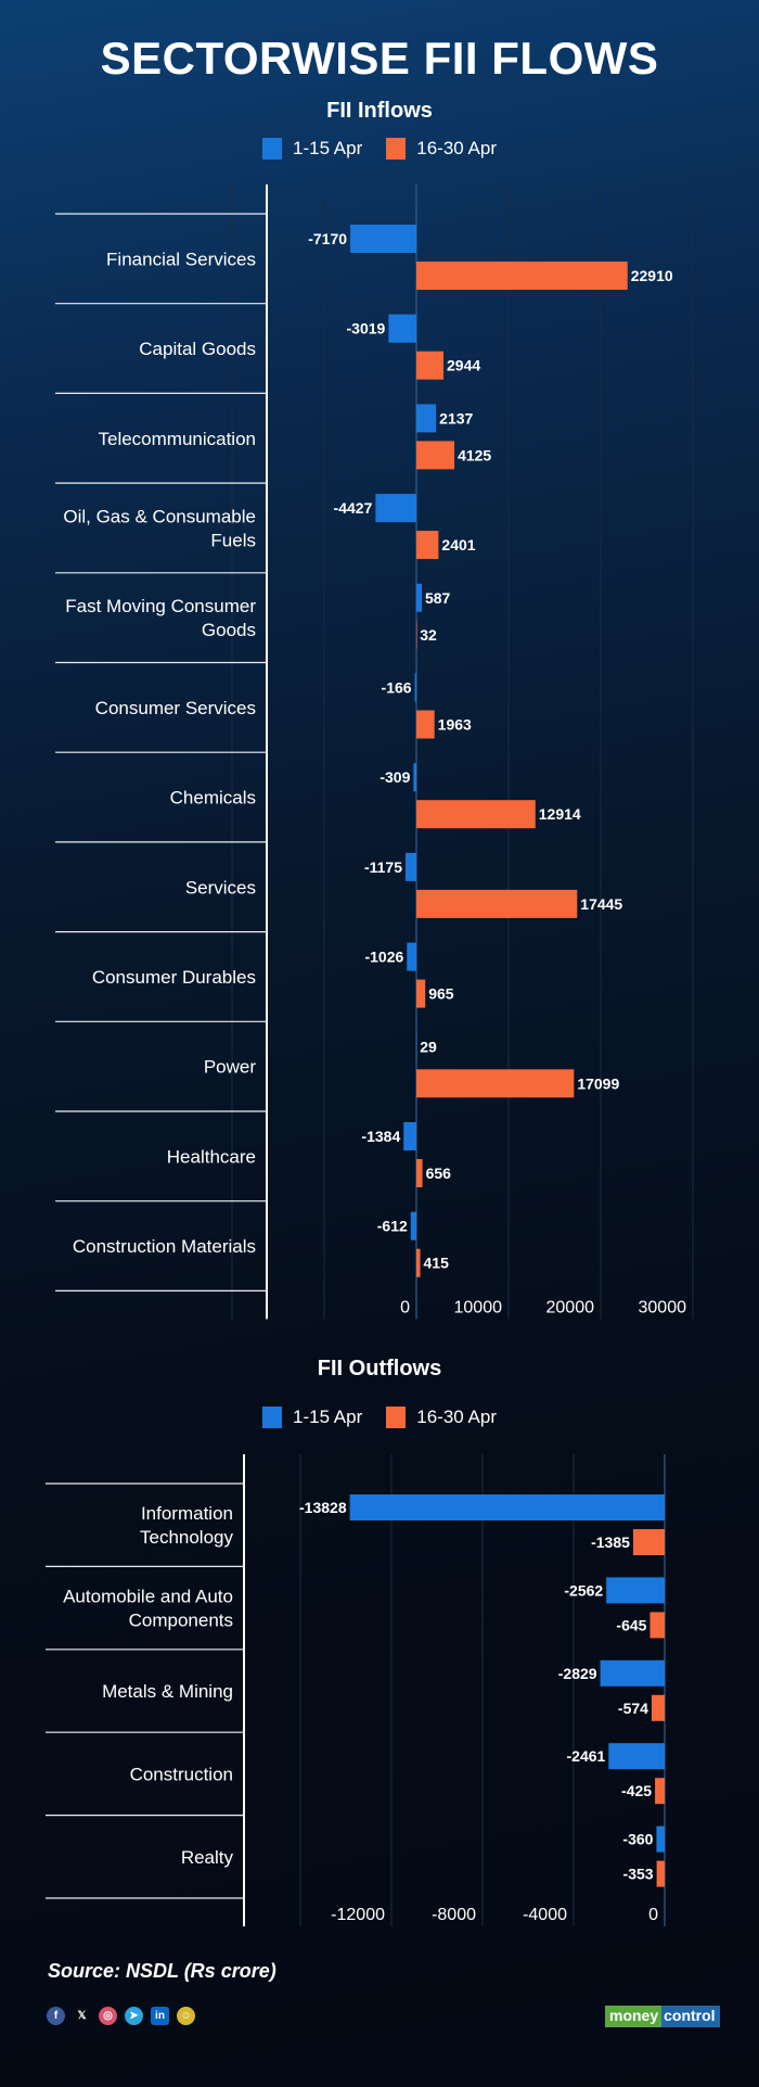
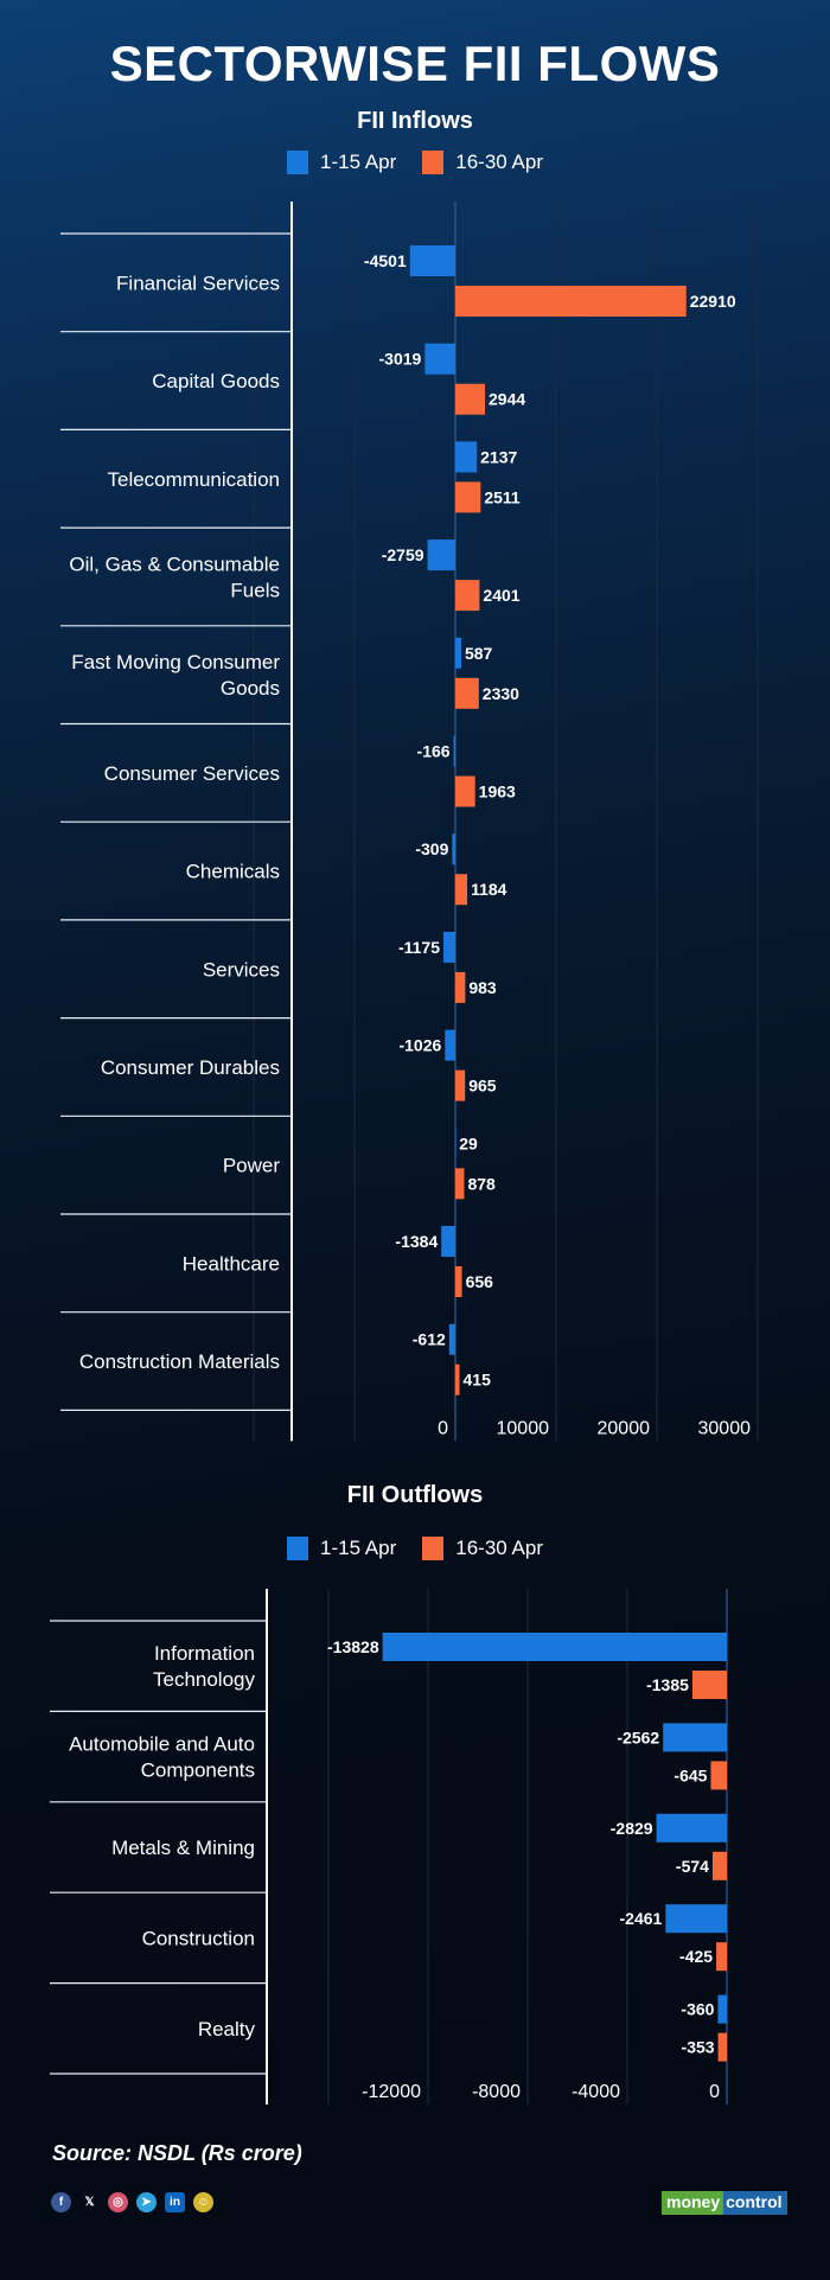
FII Inflows/1-15 Apr/Financial Services: -7170 -> -4501
FII Inflows/16-30 Apr/Telecommunication: 4125 -> 2511
FII Inflows/1-15 Apr/Oil, Gas & Consumable Fuels: -4427 -> -2759
FII Inflows/16-30 Apr/Fast Moving Consumer Goods: 32 -> 2330
FII Inflows/16-30 Apr/Chemicals: 12914 -> 1184
FII Inflows/16-30 Apr/Services: 17445 -> 983
FII Inflows/16-30 Apr/Power: 17099 -> 878
